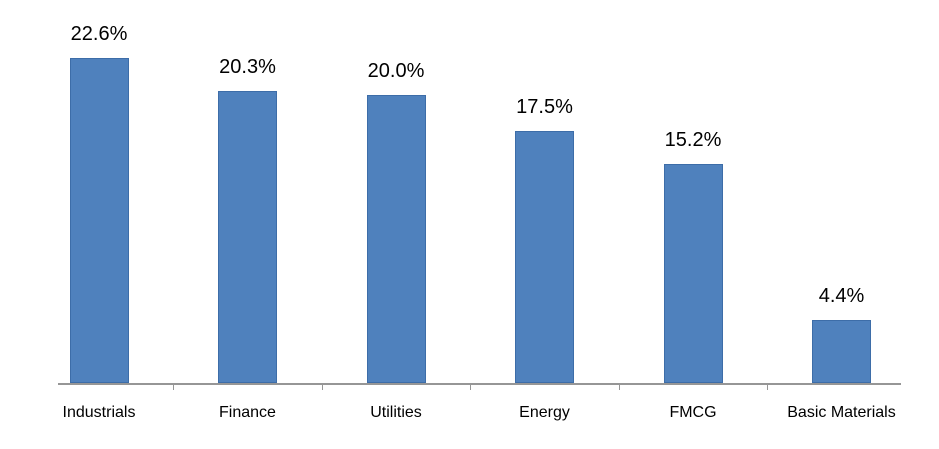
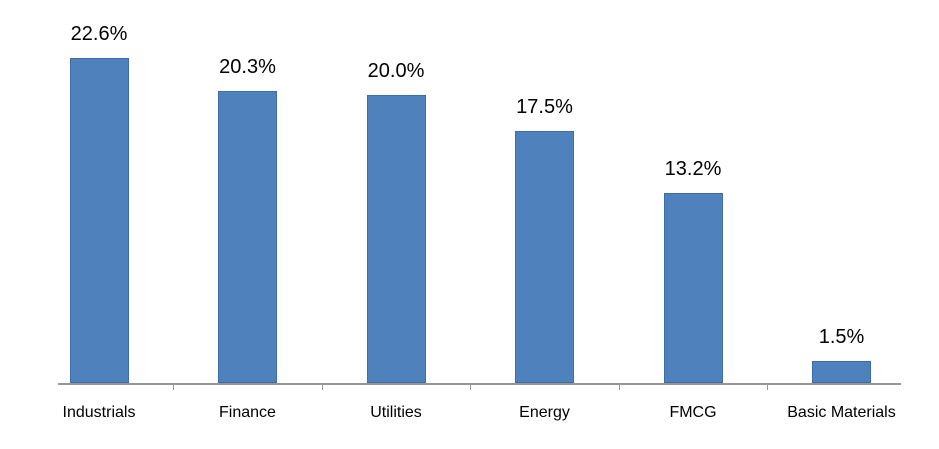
FMCG: 15.2% -> 13.2%
Basic Materials: 4.4% -> 1.5%
